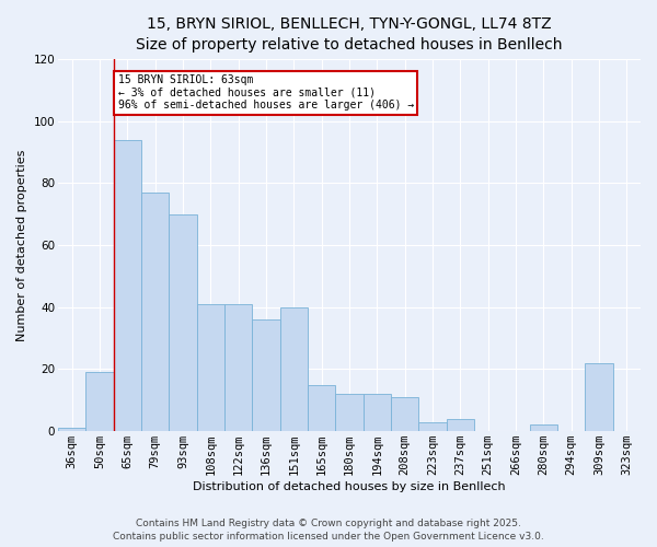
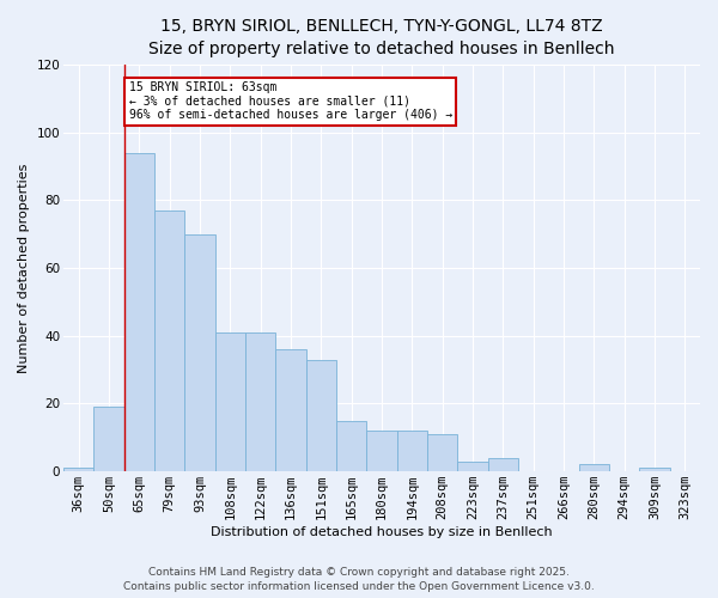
151sqm: 40 -> 33
309sqm: 22 -> 1
